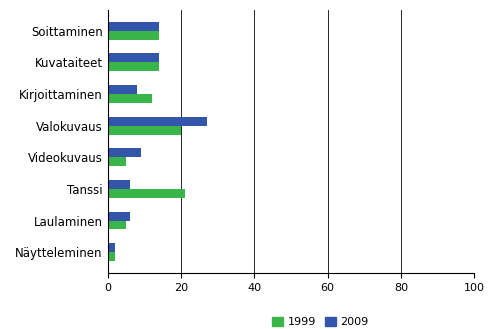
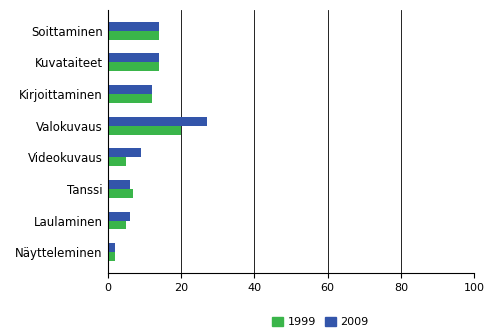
2009/Kirjoittaminen: 8 -> 12
1999/Tanssi: 21 -> 7
